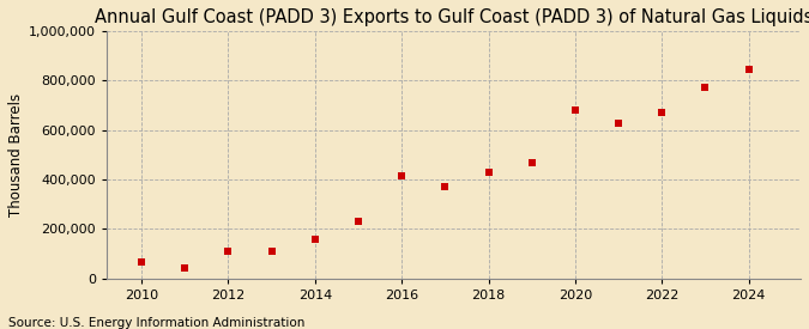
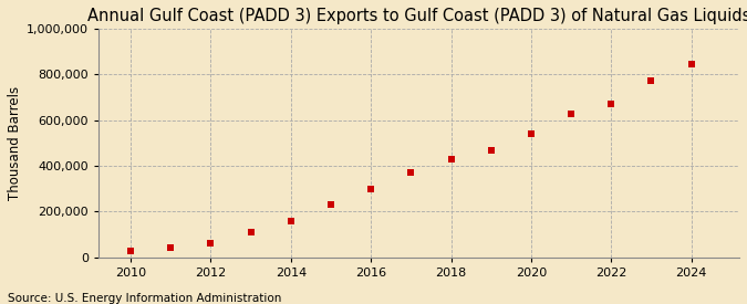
2010: 65,000 -> 28,000
2012: 110,000 -> 62,000
2016: 415,000 -> 298,000
2020: 680,000 -> 538,000
